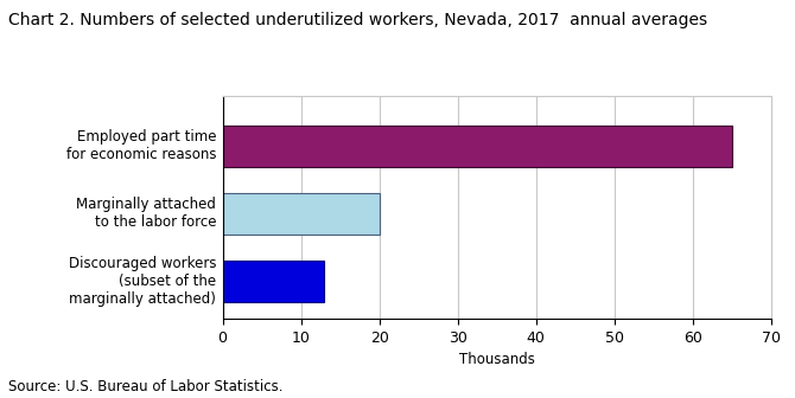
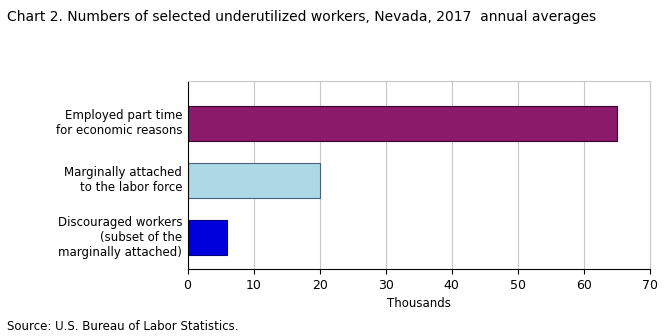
Discouraged workers (subset of the marginally attached): 13 -> 6
